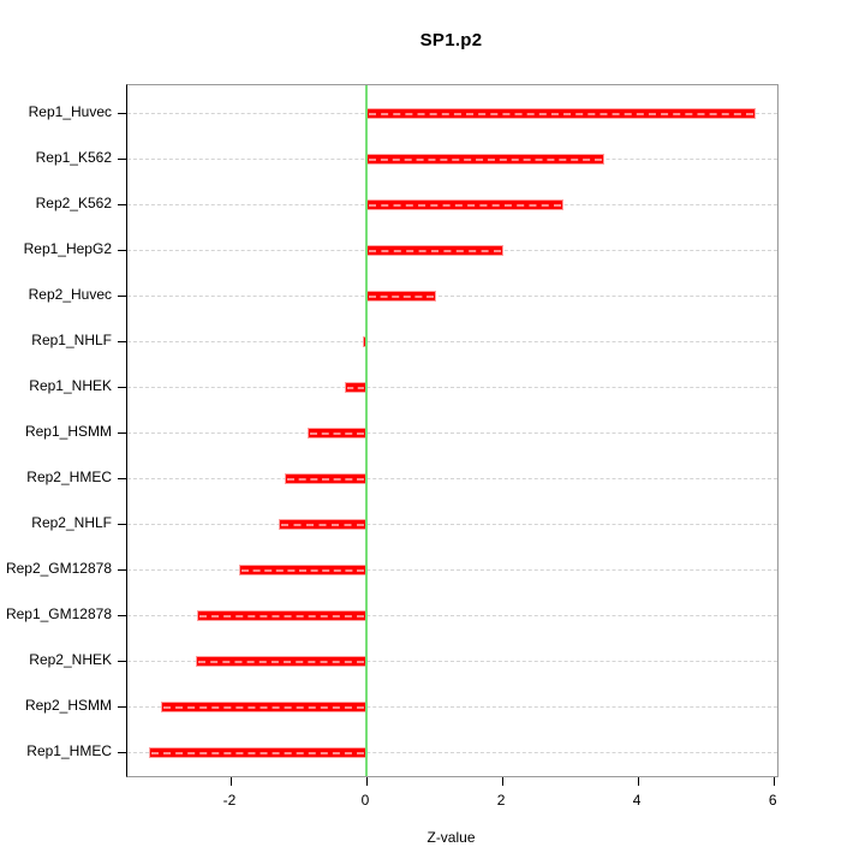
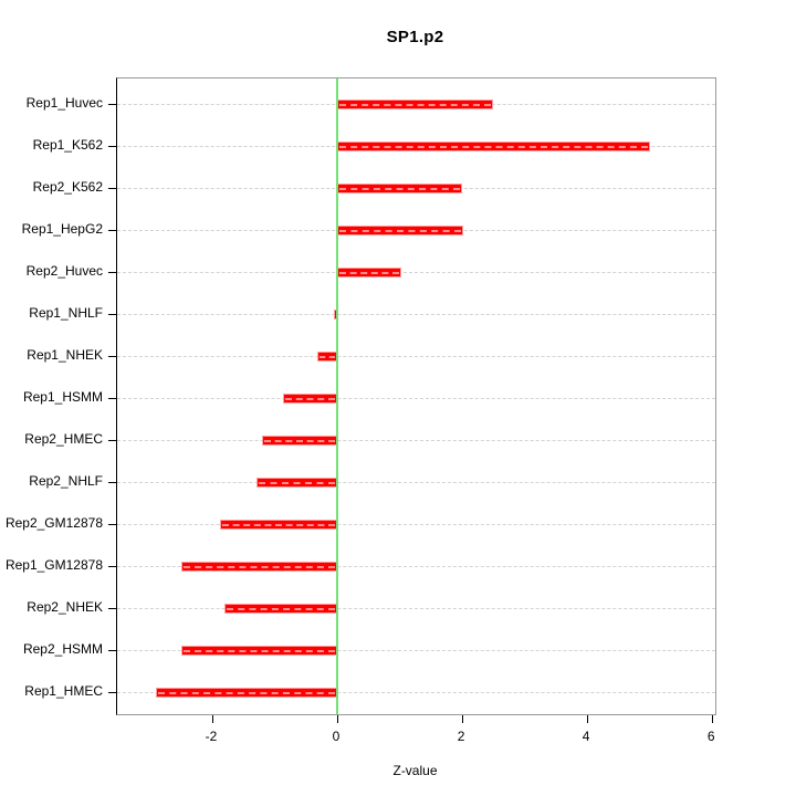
Rep1_Huvec: 5.7 -> 2.5
Rep1_K562: 3.5 -> 5.0
Rep2_K562: 2.9 -> 2.0
Rep2_NHEK: -2.5 -> -1.8
Rep2_HSMM: -3.0 -> -2.5
Rep1_HMEC: -3.2 -> -2.9
